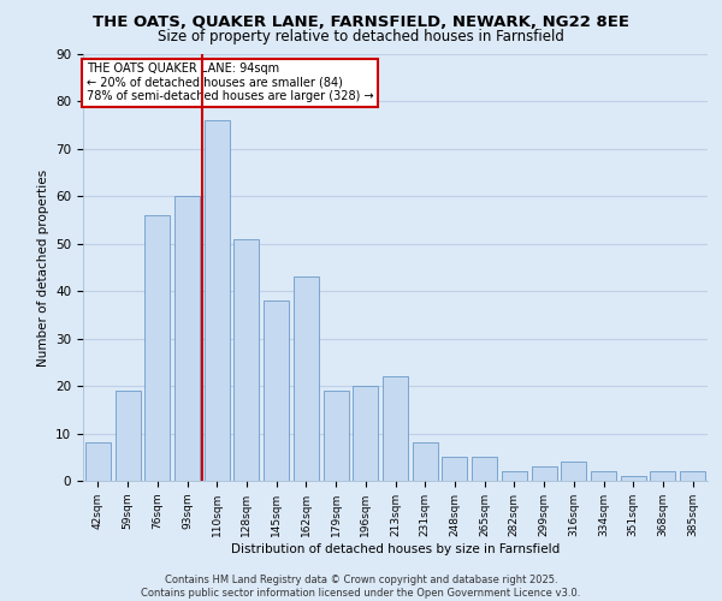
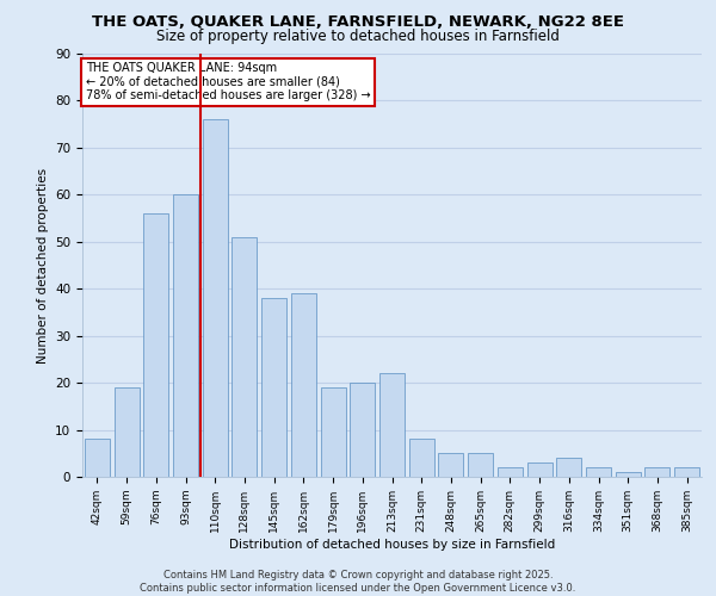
162sqm: 43 -> 39
